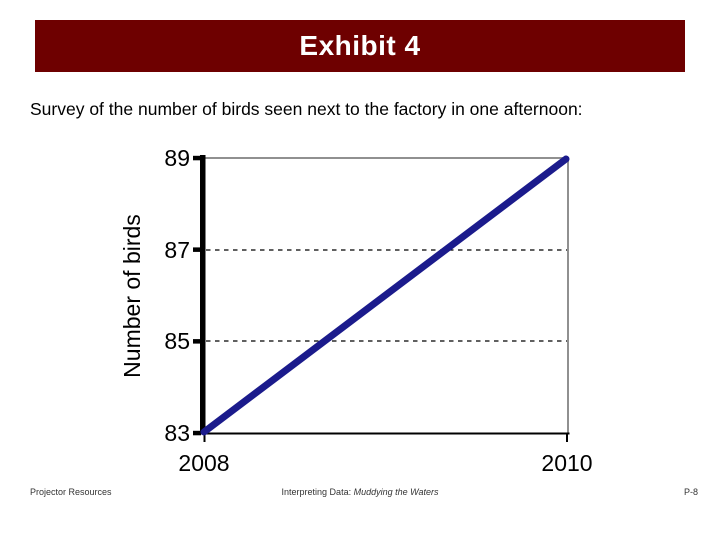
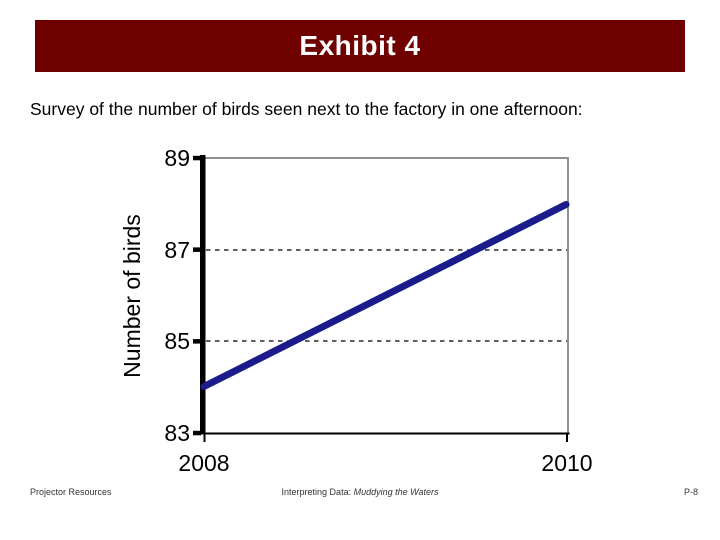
2008: 83 -> 84
2010: 89 -> 88
